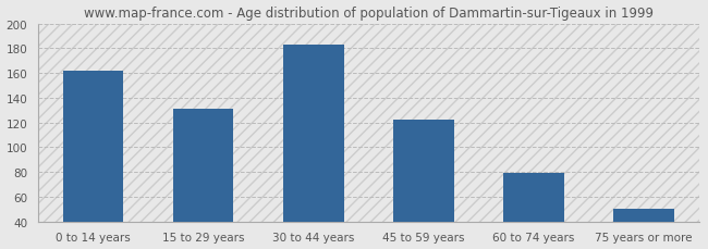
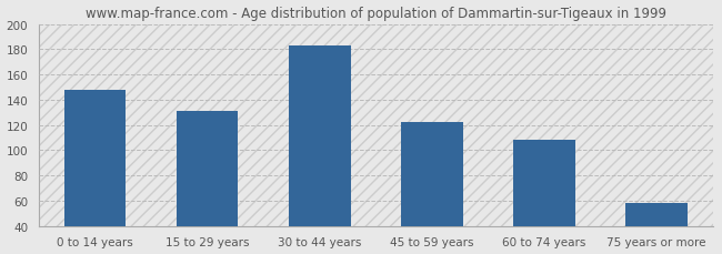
0 to 14 years: 162 -> 148
60 to 74 years: 79 -> 108
75 years or more: 50 -> 58
